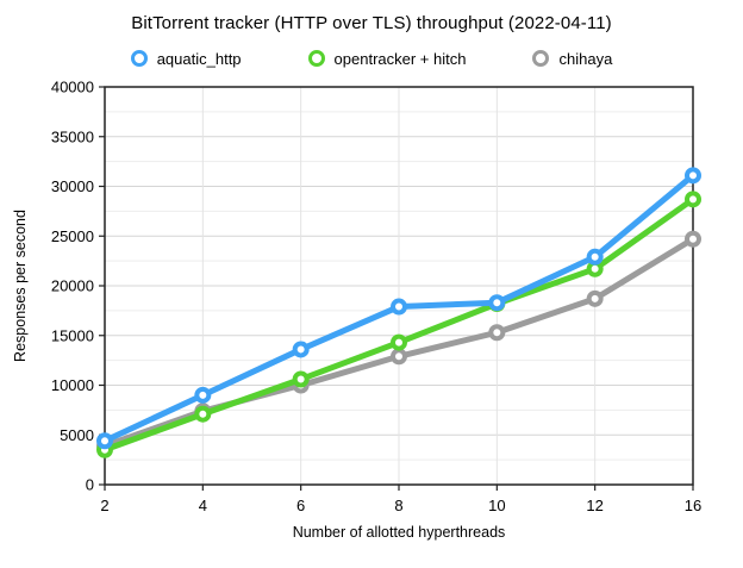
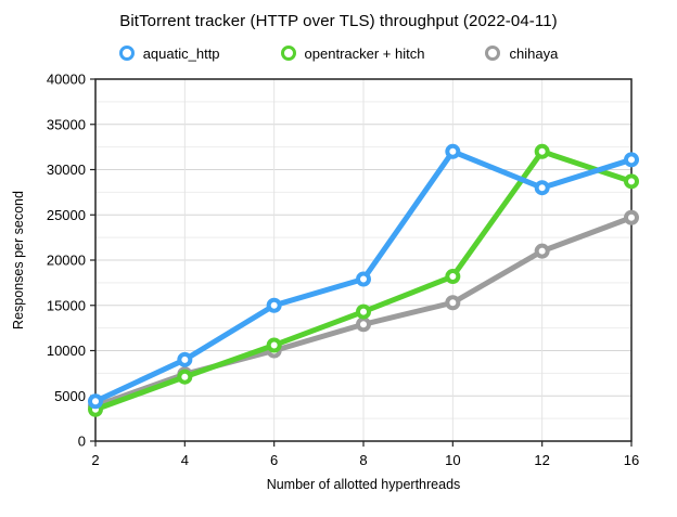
aquatic_http/6: 14000 -> 15000
aquatic_http/10: 18000 -> 32000
aquatic_http/12: 23000 -> 28000
opentracker + hitch/12: 22000 -> 32000
chihaya/12: 19000 -> 21000
